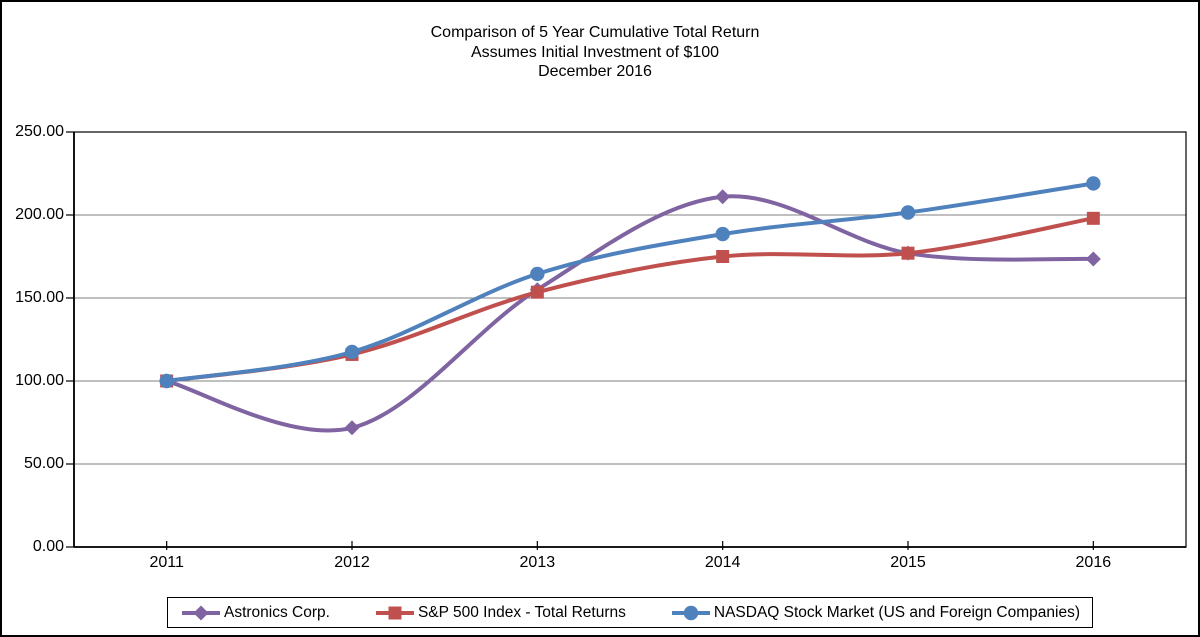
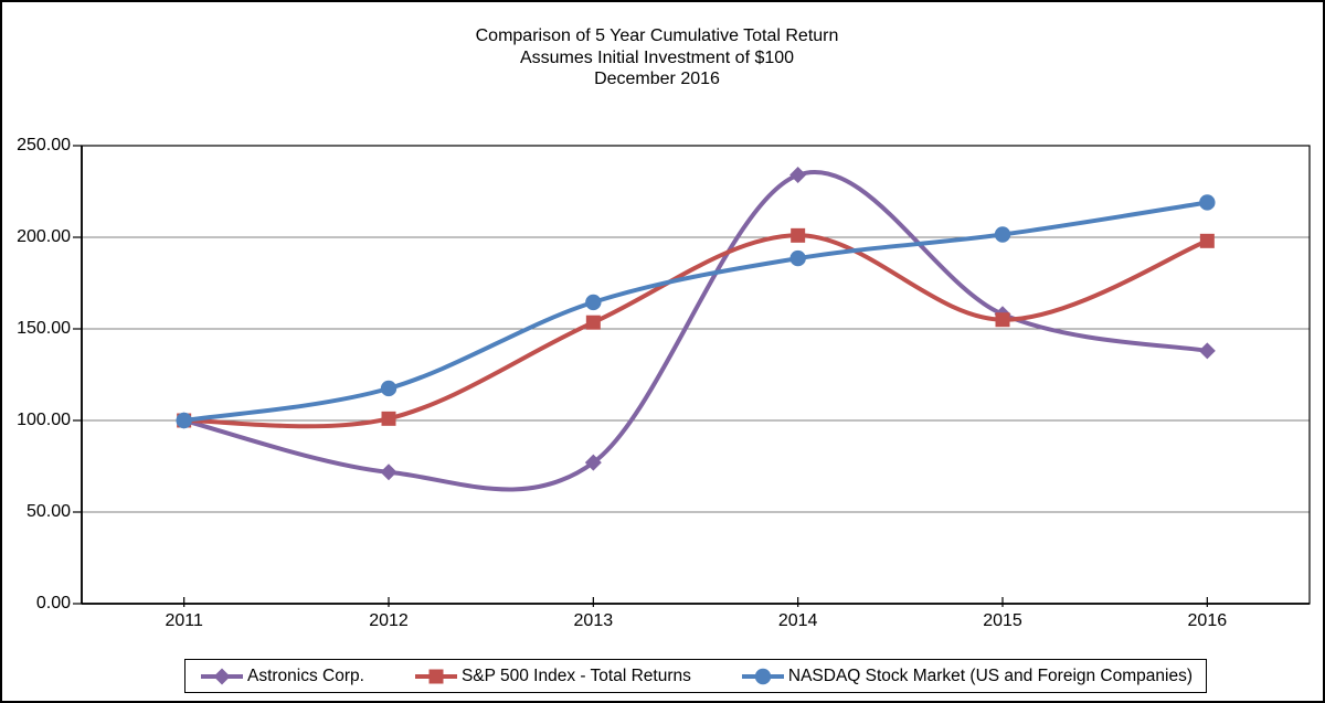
S&P 500 Index - Total Returns/2012: 116 -> 101
Astronics Corp./2013: 155 -> 77
Astronics Corp./2014: 211 -> 234
S&P 500 Index - Total Returns/2014: 175 -> 201
Astronics Corp./2015: 177 -> 158
S&P 500 Index - Total Returns/2015: 177 -> 155
Astronics Corp./2016: 174 -> 138
